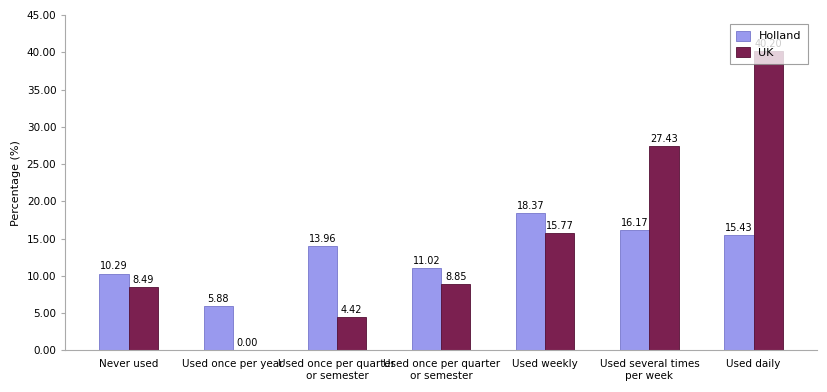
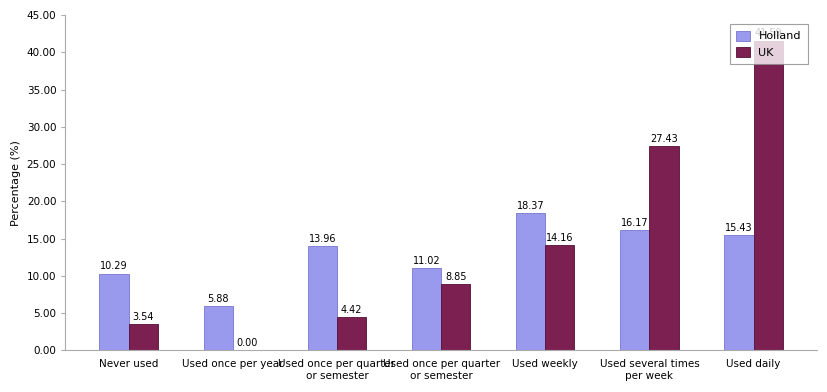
UK/Never used: 8.49 -> 3.54
UK/Used weekly: 15.77 -> 14.16
UK/Used daily: 40.2 -> 41.6
